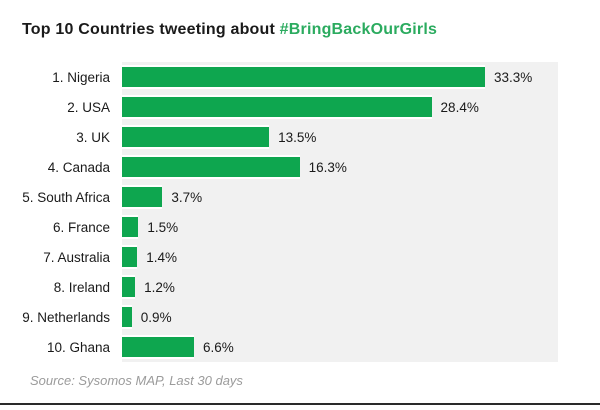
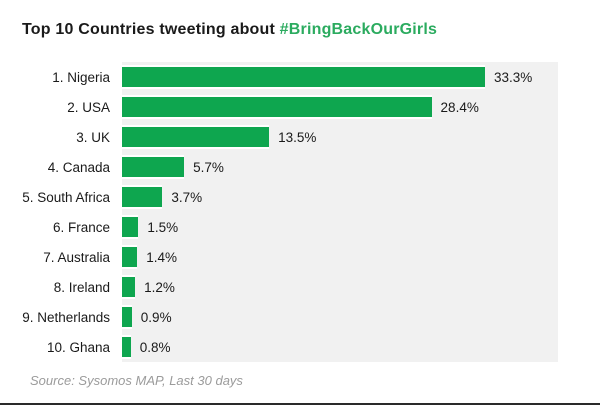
4. Canada: 16.3% -> 5.7%
10. Ghana: 6.6% -> 0.8%
